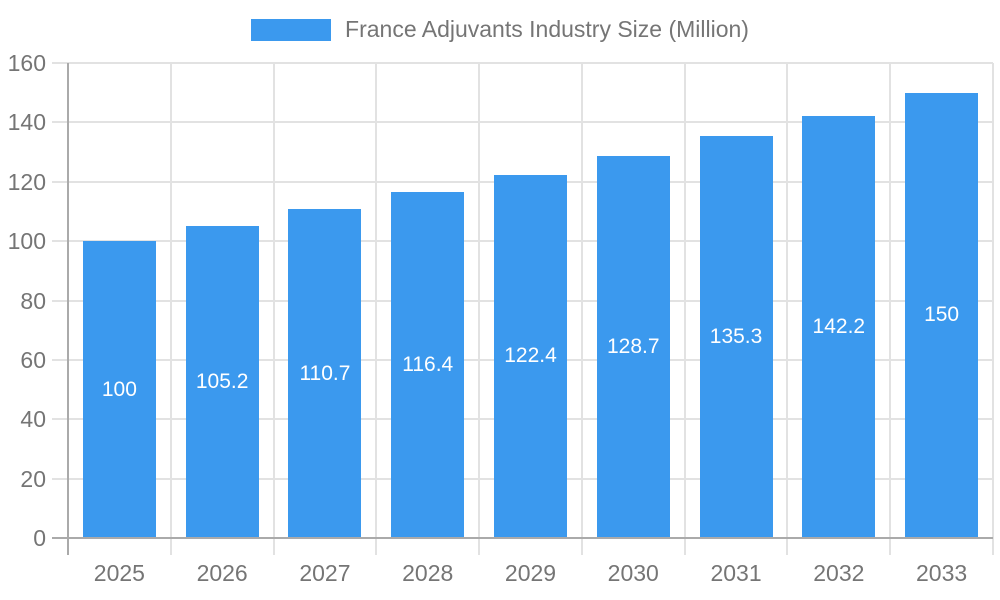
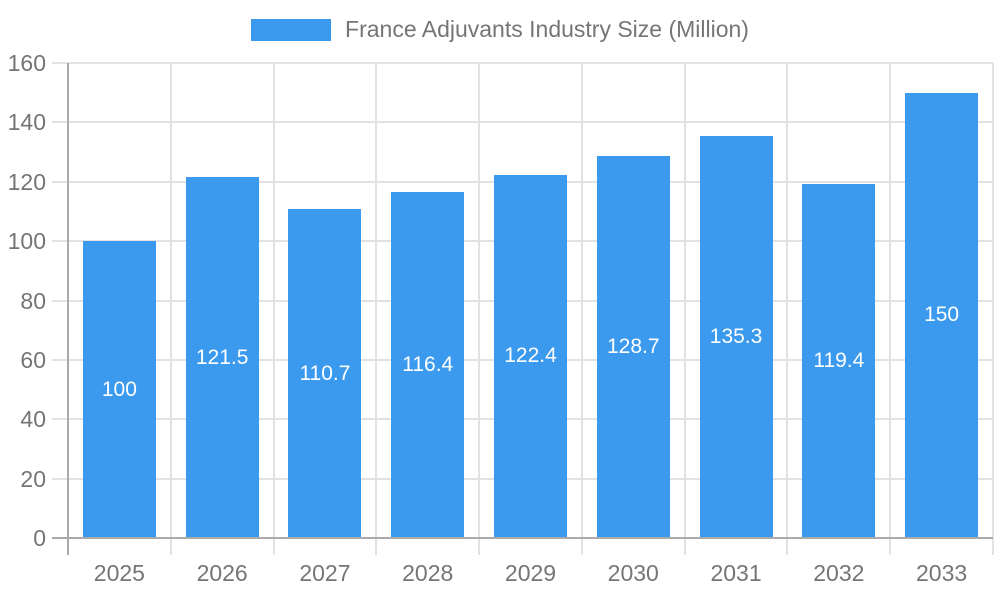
2026: 105.2 -> 121.5
2032: 142.2 -> 119.4
